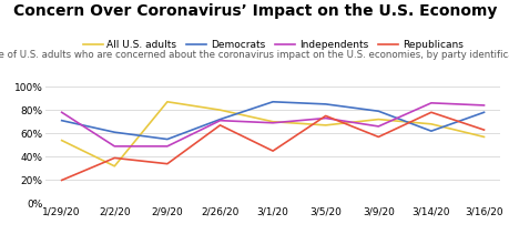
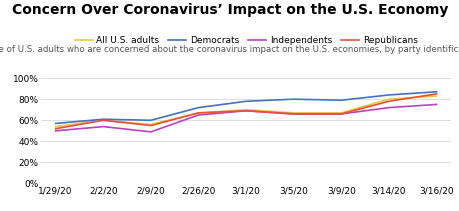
Democrats/1/29/20: 71% -> 57%
Independents/1/29/20: 78% -> 50%
Republicans/1/29/20: 20% -> 52%
All U.S. adults/2/2/20: 32% -> 60%
Independents/2/2/20: 49% -> 54%
Republicans/2/2/20: 39% -> 60%
All U.S. adults/2/9/20: 87% -> 56%
Democrats/2/9/20: 55% -> 60%
Republicans/2/9/20: 34% -> 55%
All U.S. adults/2/26/20: 80% -> 67%
Independents/2/26/20: 71% -> 65%
Democrats/3/1/20: 87% -> 78%
Republicans/3/1/20: 45% -> 69%
Democrats/3/5/20: 85% -> 80%
Independents/3/5/20: 73% -> 66%
Republicans/3/5/20: 75% -> 66%
All U.S. adults/3/9/20: 72% -> 67%
Republicans/3/9/20: 57% -> 66%
All U.S. adults/3/14/20: 68% -> 80%
Democrats/3/14/20: 62% -> 84%
Independents/3/14/20: 86% -> 72%
All U.S. adults/3/16/20: 57% -> 83%
Democrats/3/16/20: 78% -> 87%
Independents/3/16/20: 84% -> 75%
Republicans/3/16/20: 63% -> 85%
